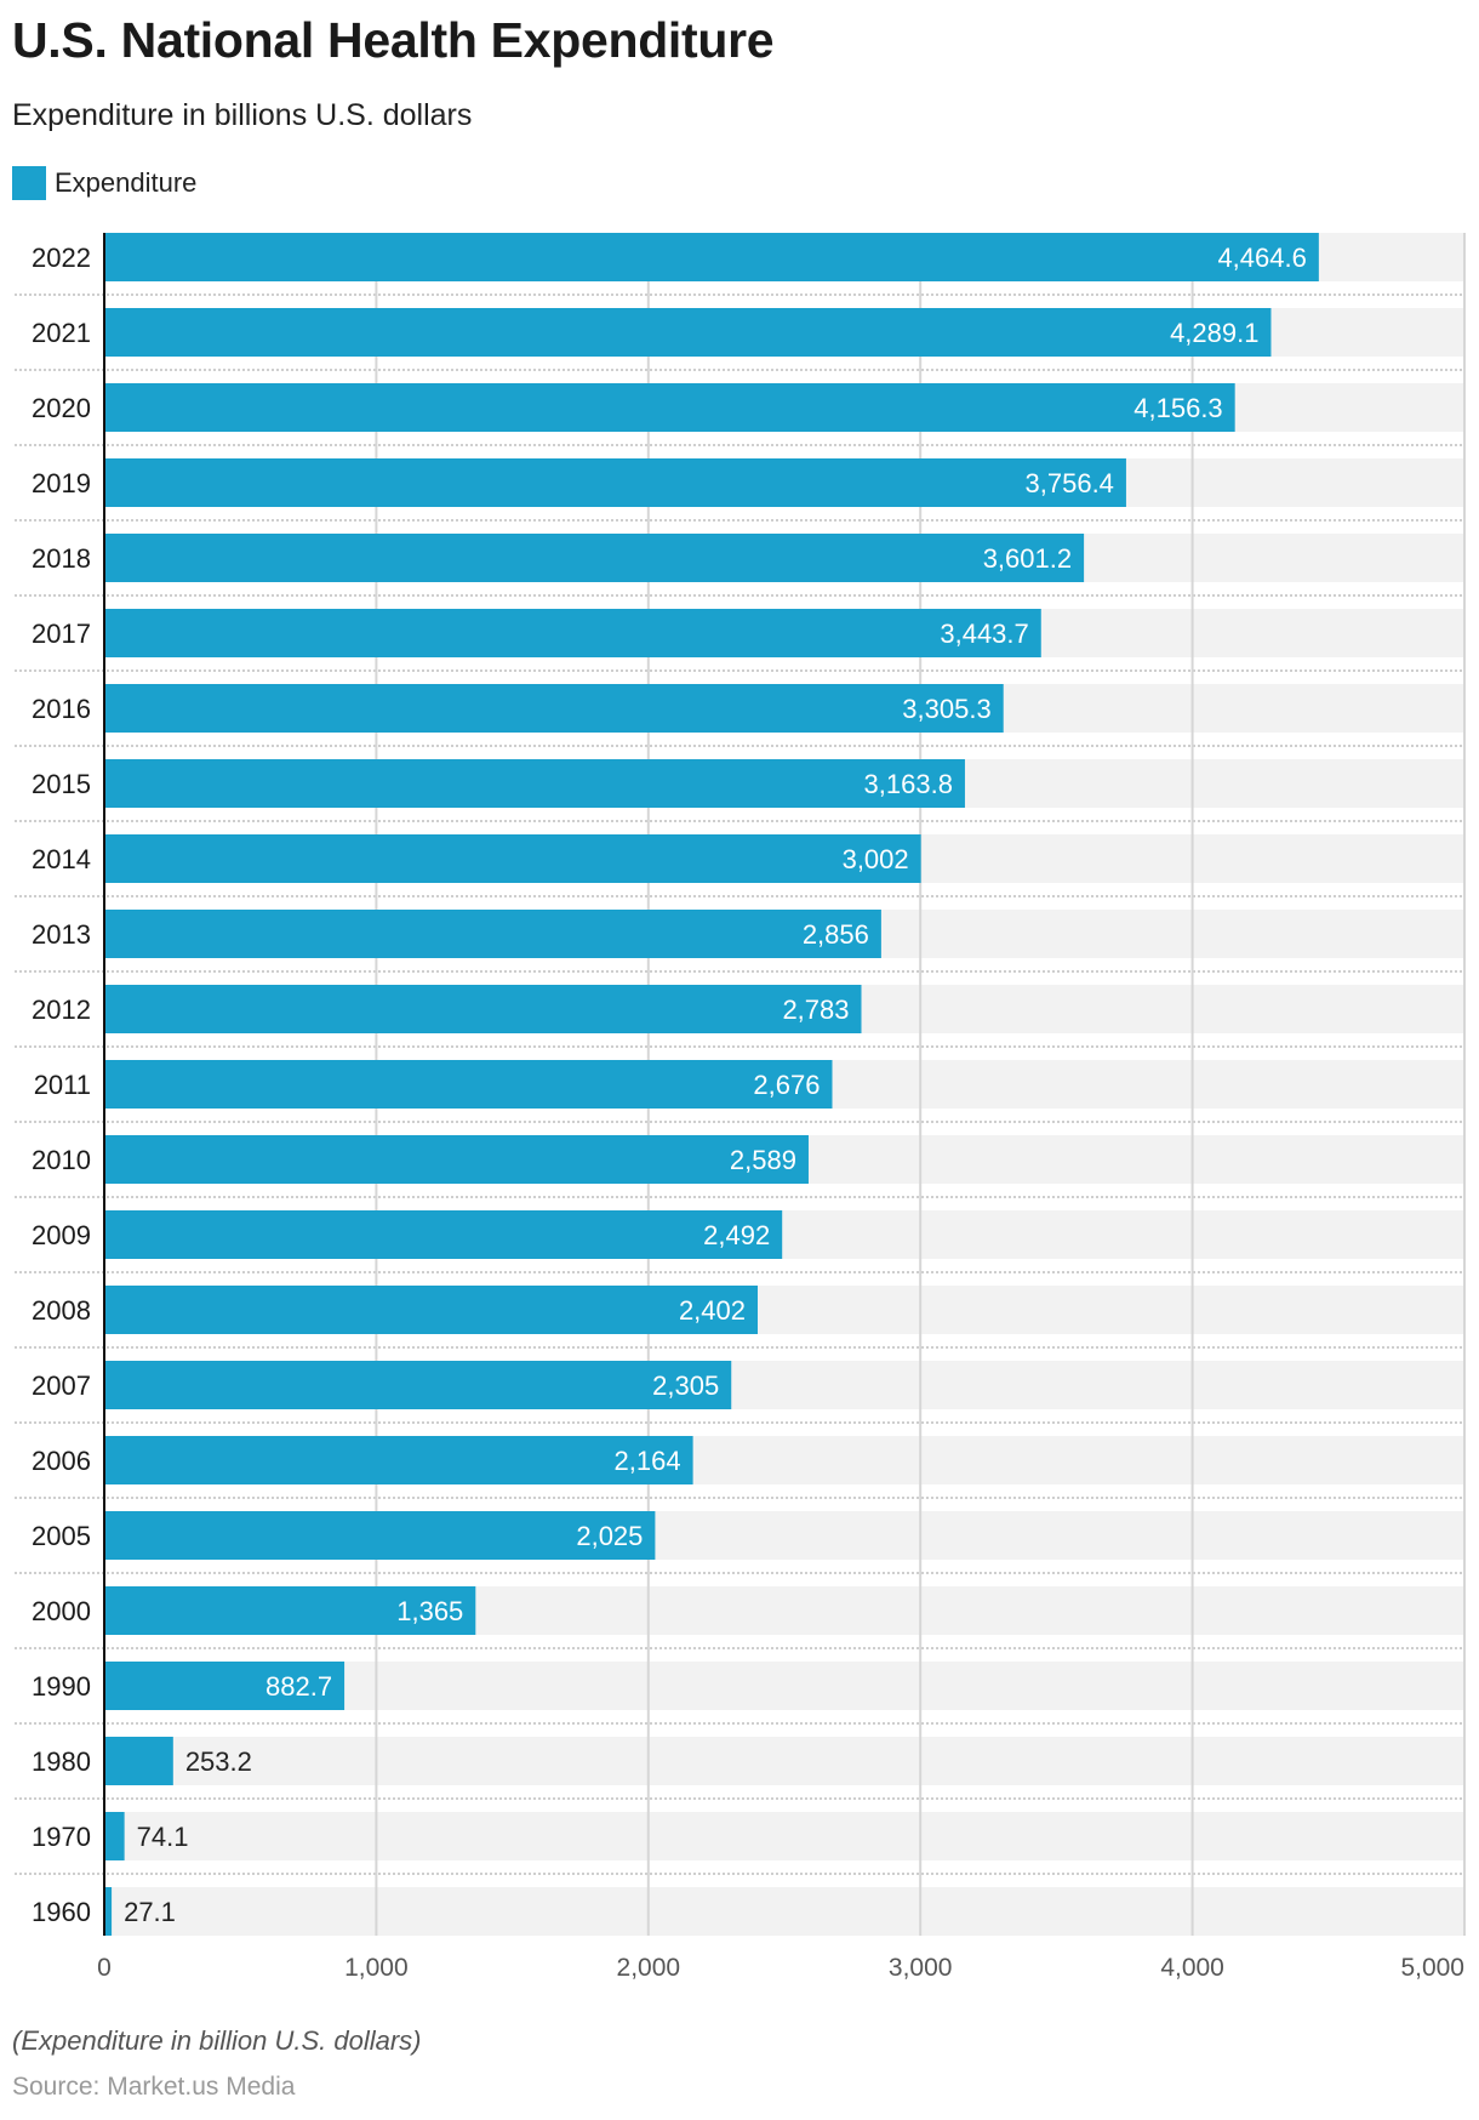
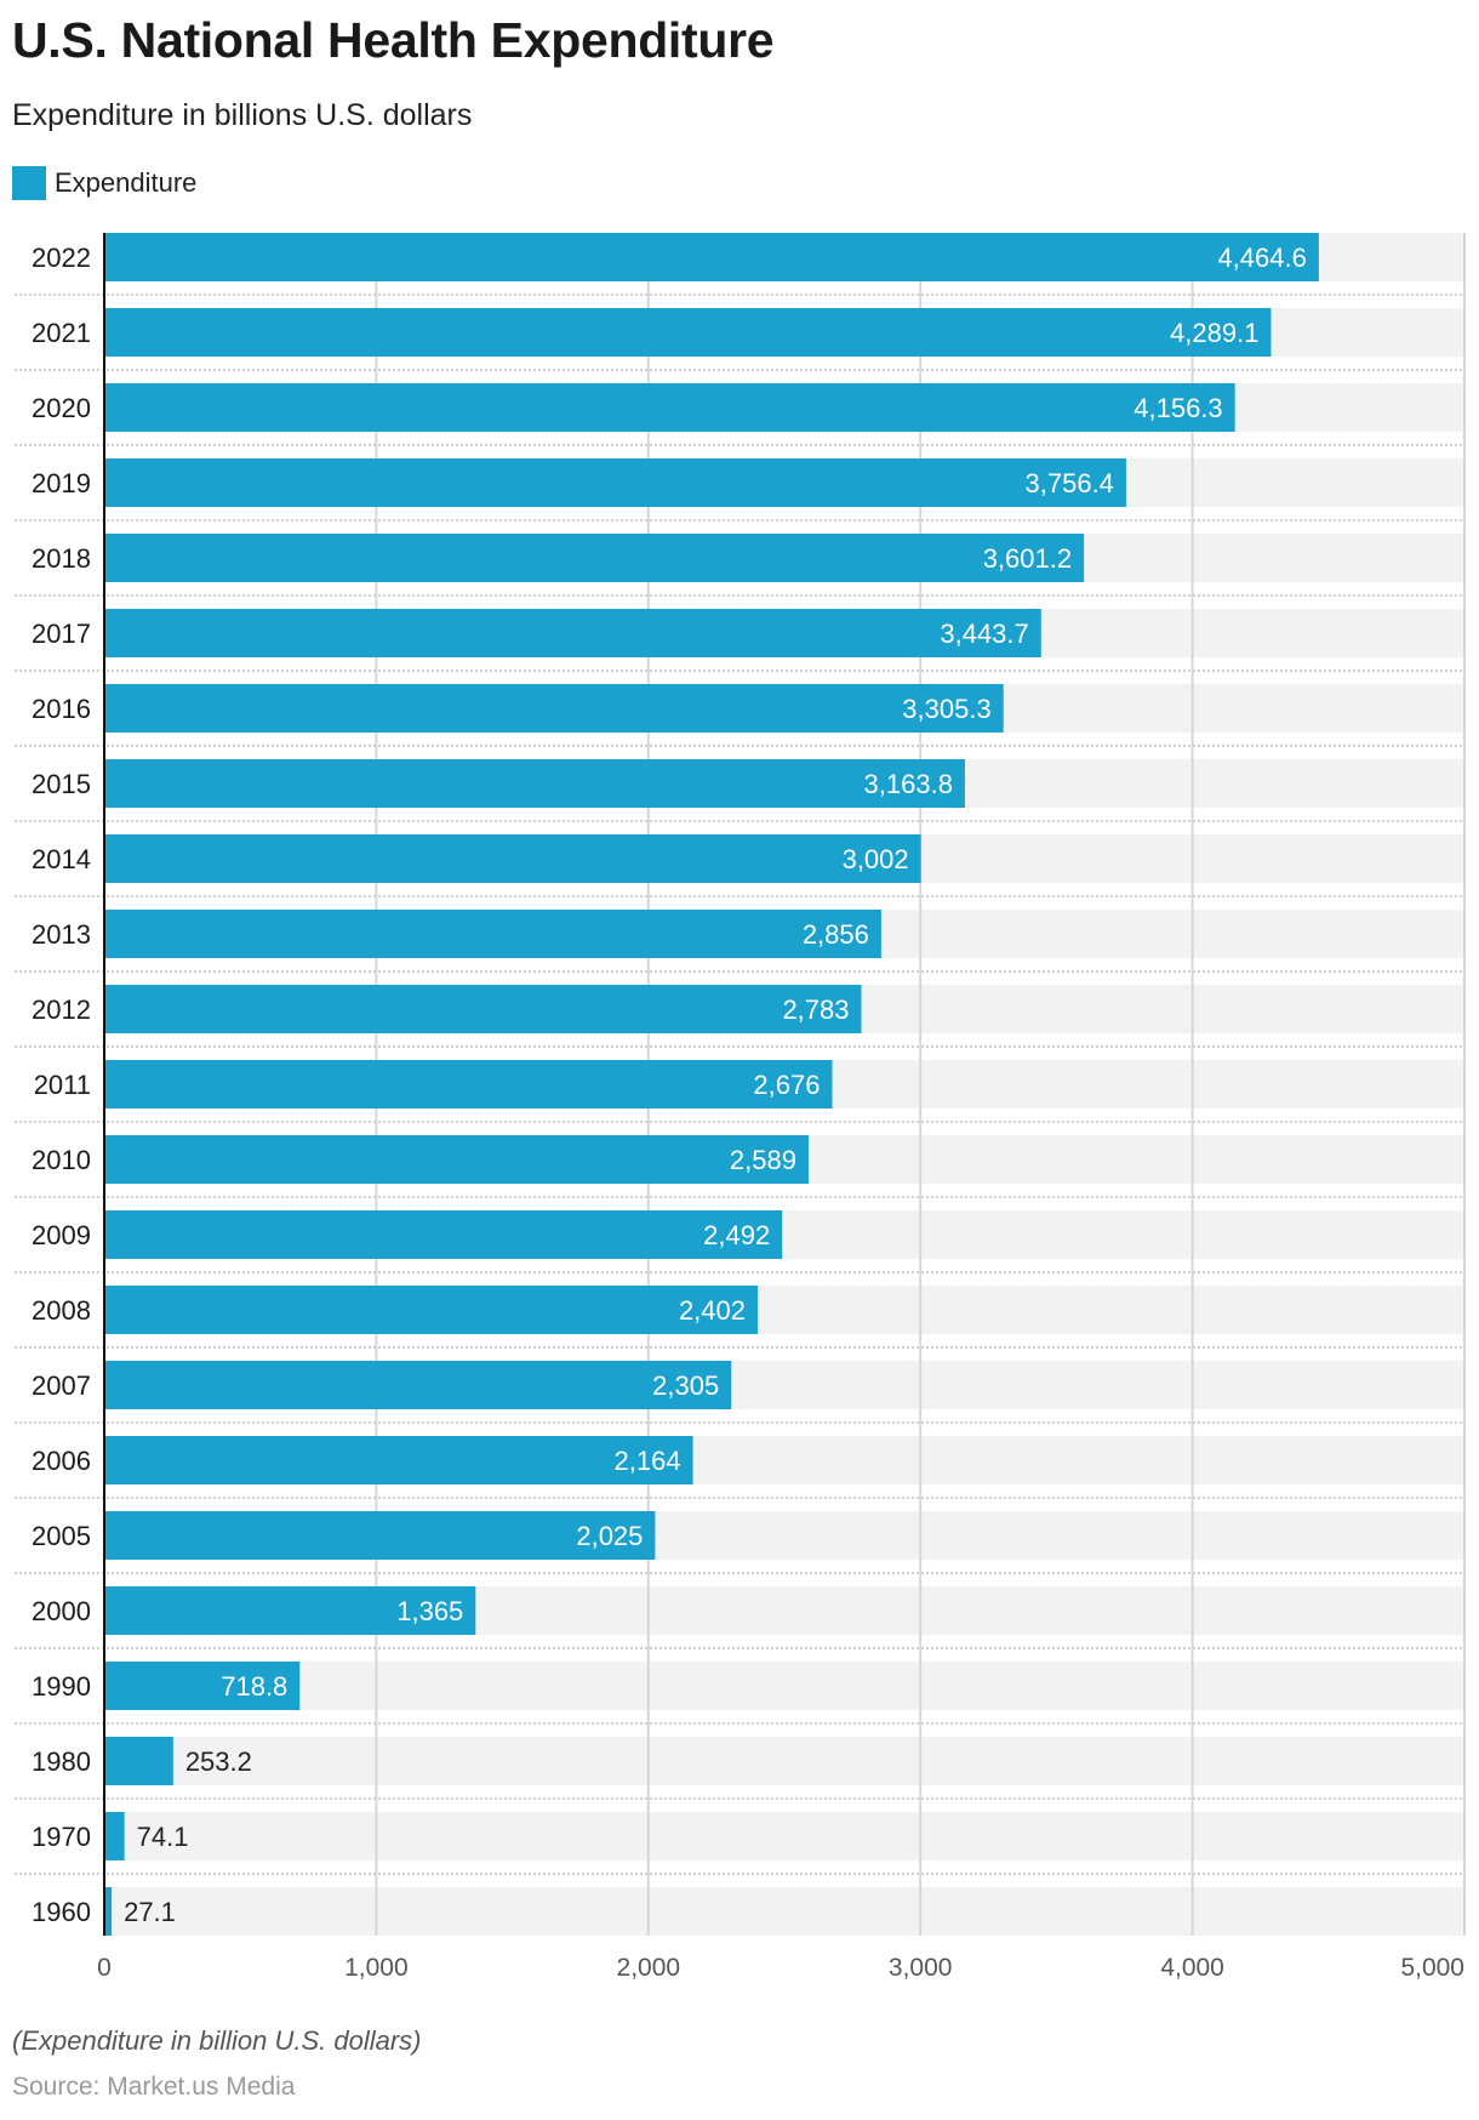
1990: 882.7 -> 718.8
